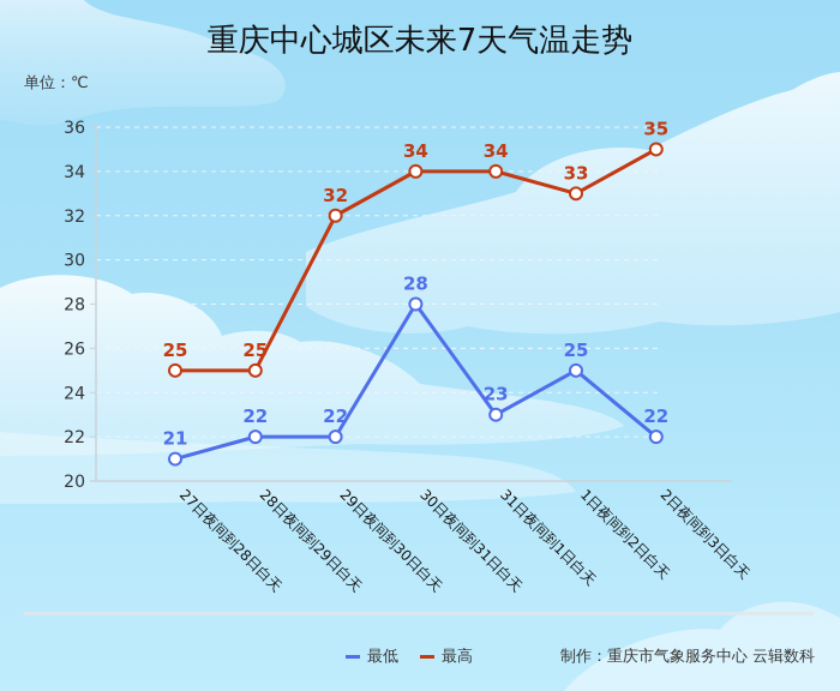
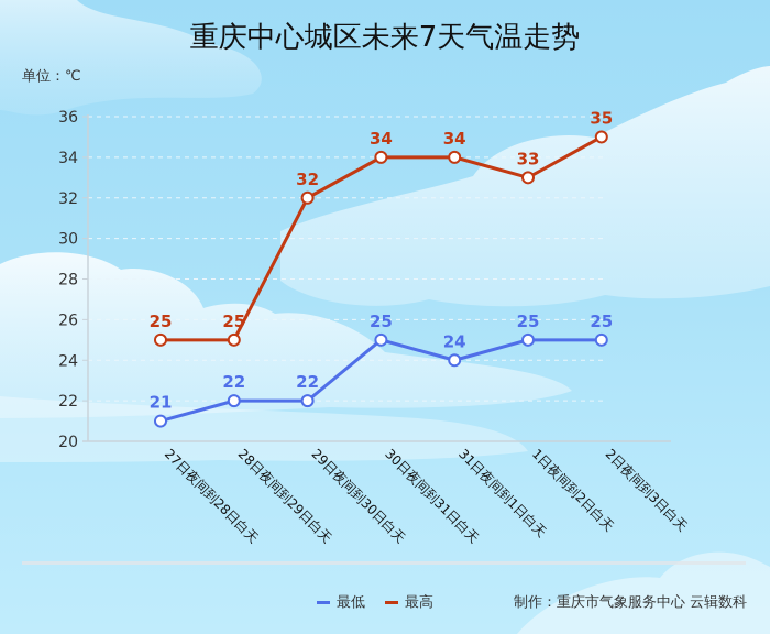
最低/30日夜间到31日白天: 28 -> 25
最低/31日夜间到1日白天: 23 -> 24
最低/2日夜间到3日白天: 22 -> 25
